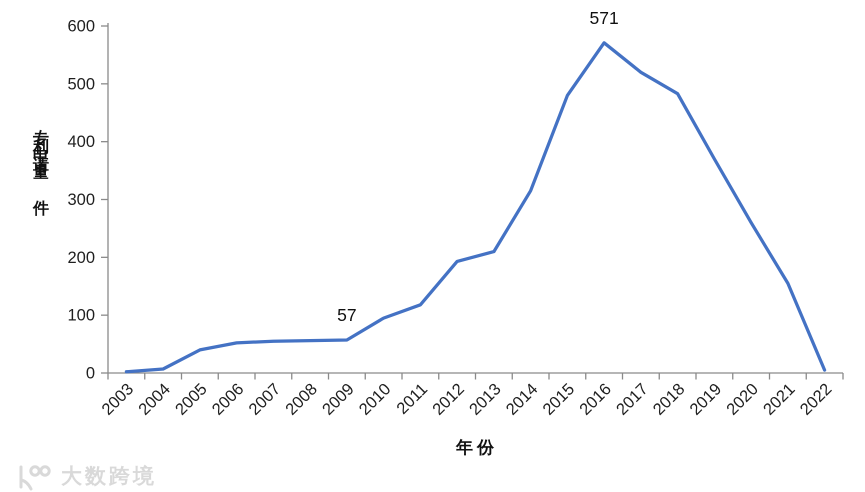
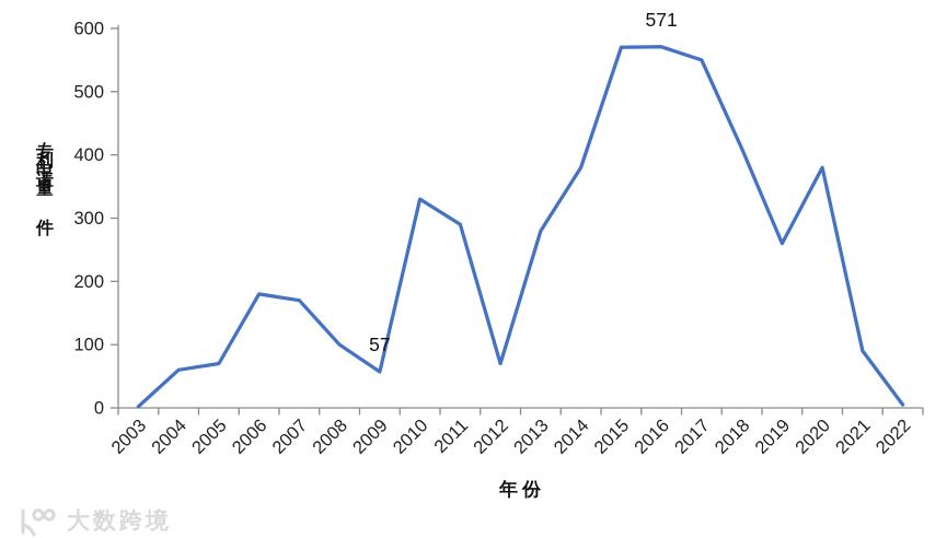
2004: 10 -> 60
2005: 40 -> 70
2006: 50 -> 180
2007: 60 -> 170
2008: 60 -> 100
2010: 100 -> 330
2011: 120 -> 290
2012: 190 -> 70
2013: 210 -> 280
2014: 320 -> 380
2015: 480 -> 570
2017: 520 -> 550
2018: 480 -> 410
2019: 370 -> 260
2020: 260 -> 380
2021: 160 -> 90
